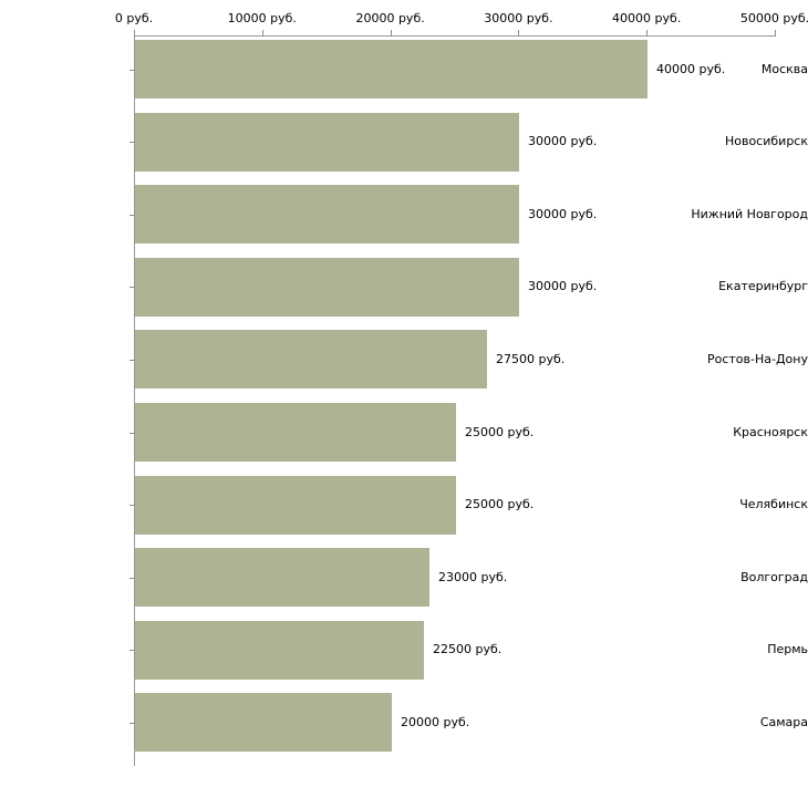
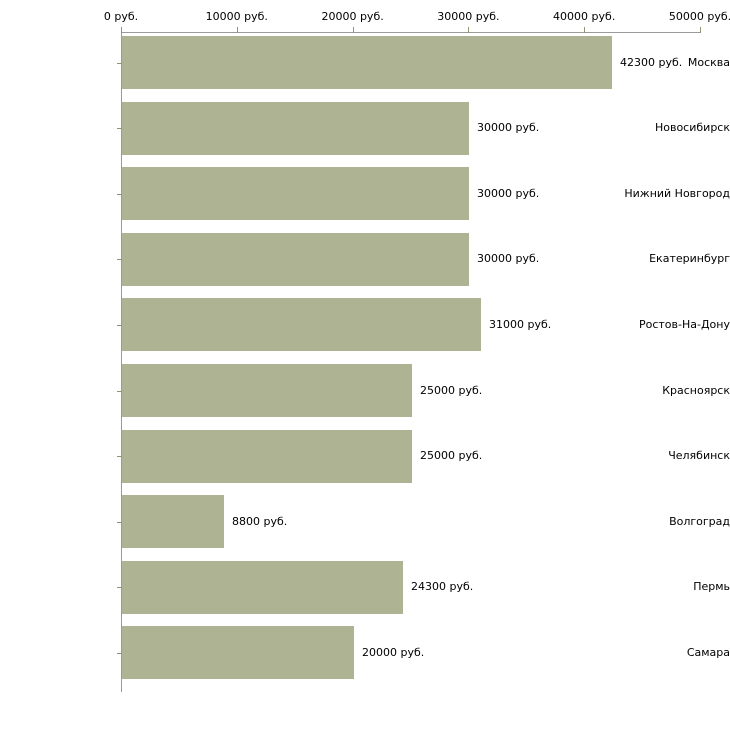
Москва: 40000 -> 42300
Ростов-На-Дону: 27500 -> 31000
Волгоград: 23000 -> 8800
Пермь: 22500 -> 24300
